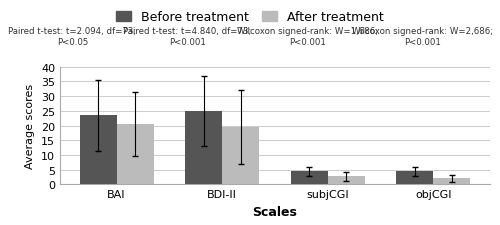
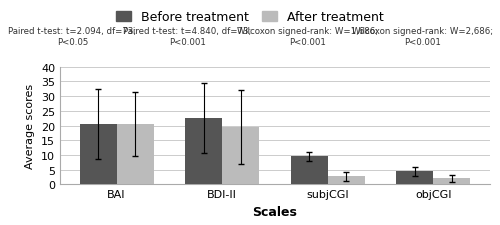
Before treatment/BAI: 23.5 -> 20.5
Before treatment/BDI-II: 25.0 -> 22.5
Before treatment/subjCGI: 4.5 -> 9.5
